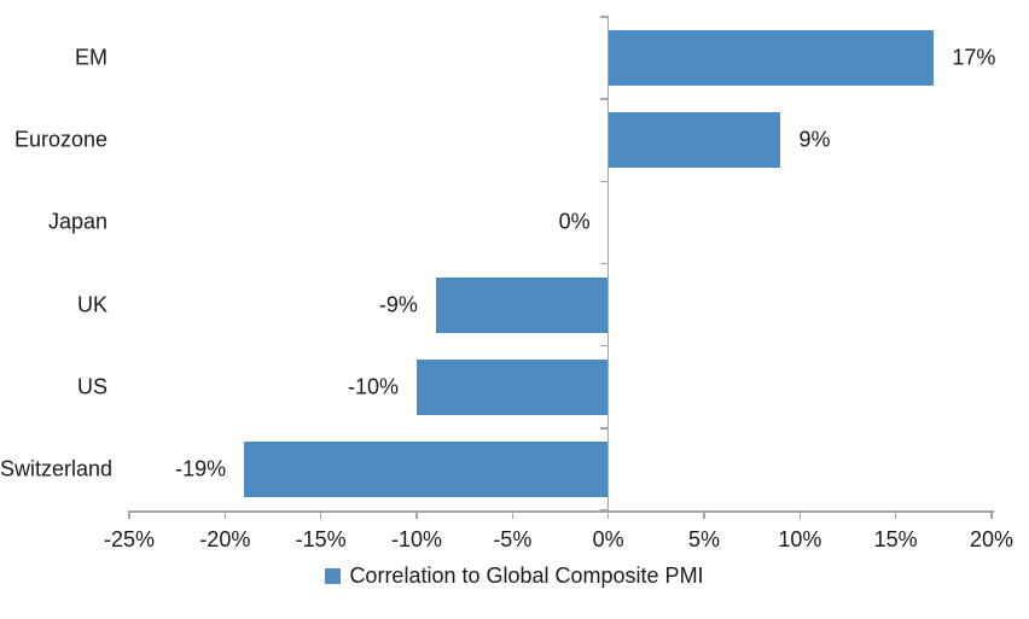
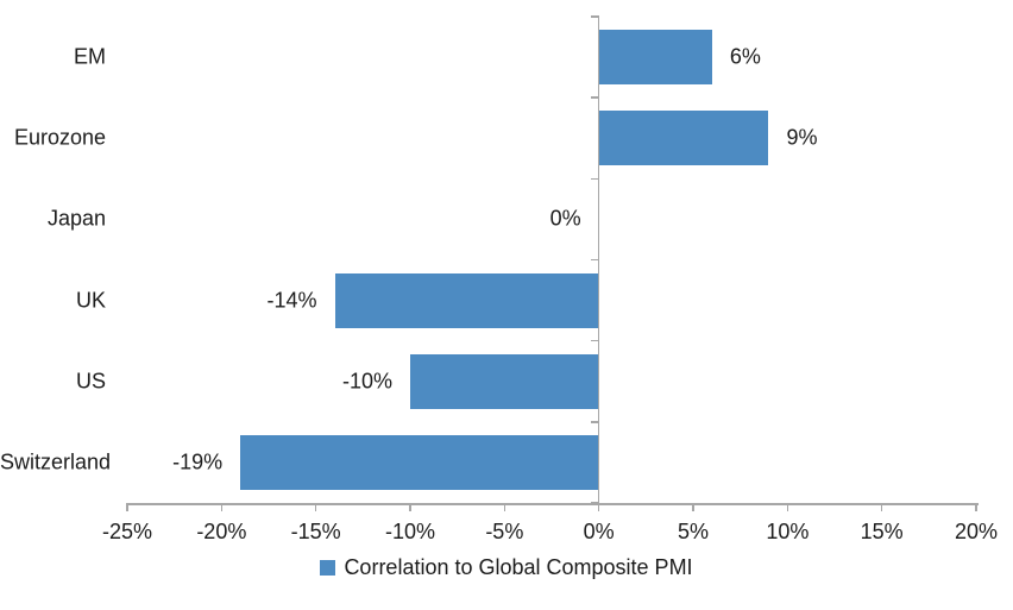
EM: 17% -> 6%
UK: -9% -> -14%
